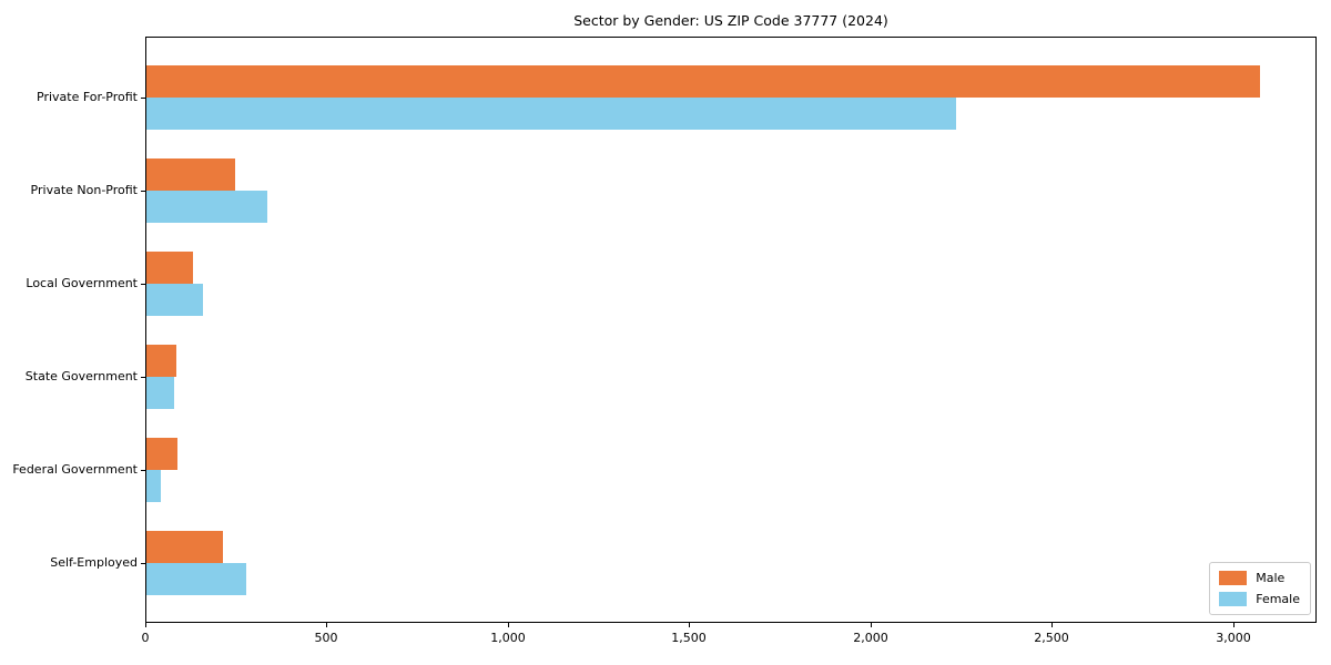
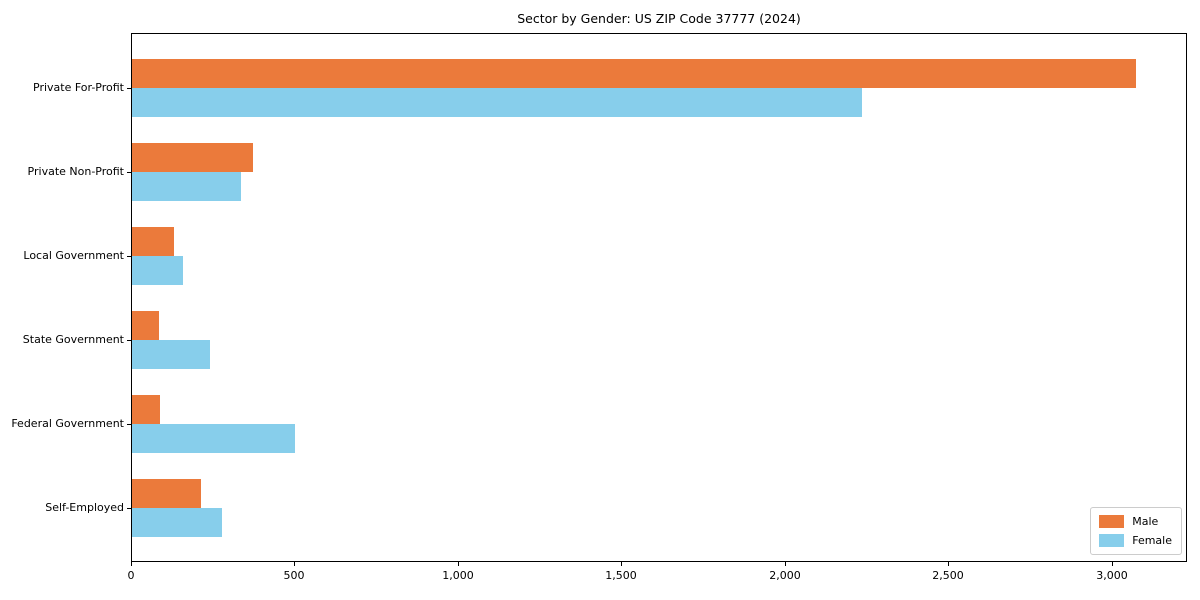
Male/Private Non-Profit: 240 -> 370
Female/State Government: 80 -> 240
Female/Federal Government: 40 -> 500
